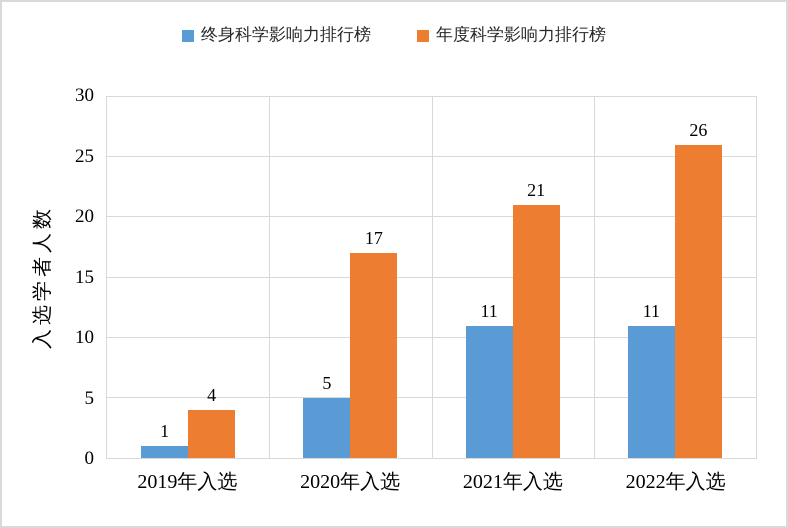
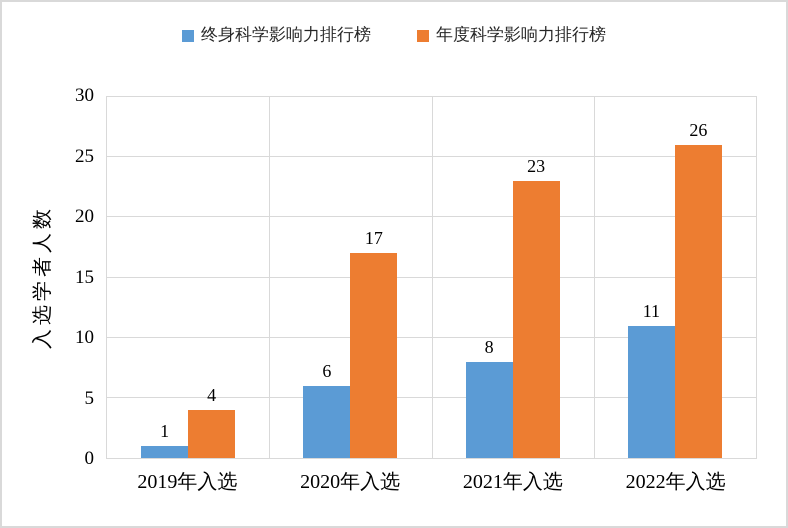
终身科学影响力排行榜/2020年入选: 5 -> 6
终身科学影响力排行榜/2021年入选: 11 -> 8
年度科学影响力排行榜/2021年入选: 21 -> 23
